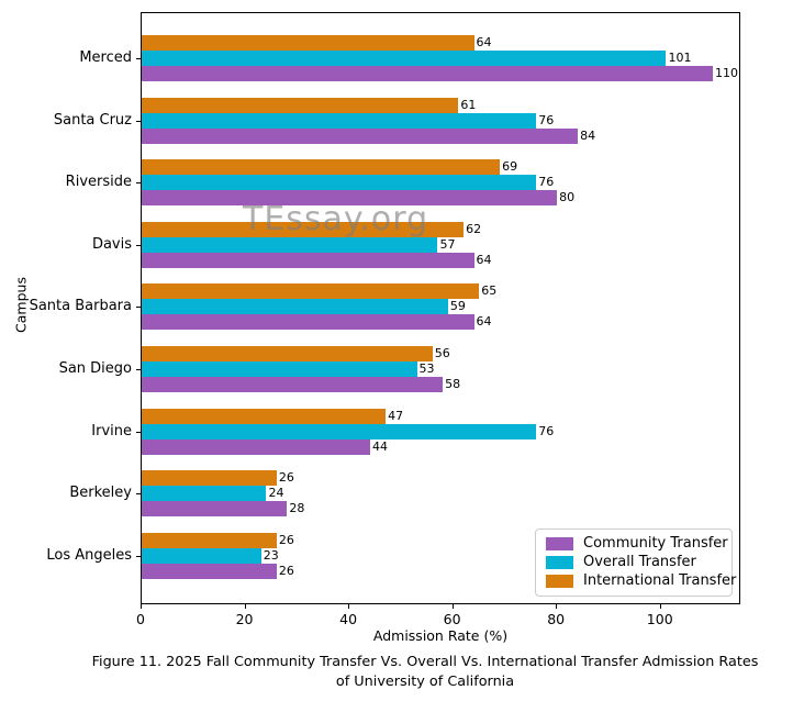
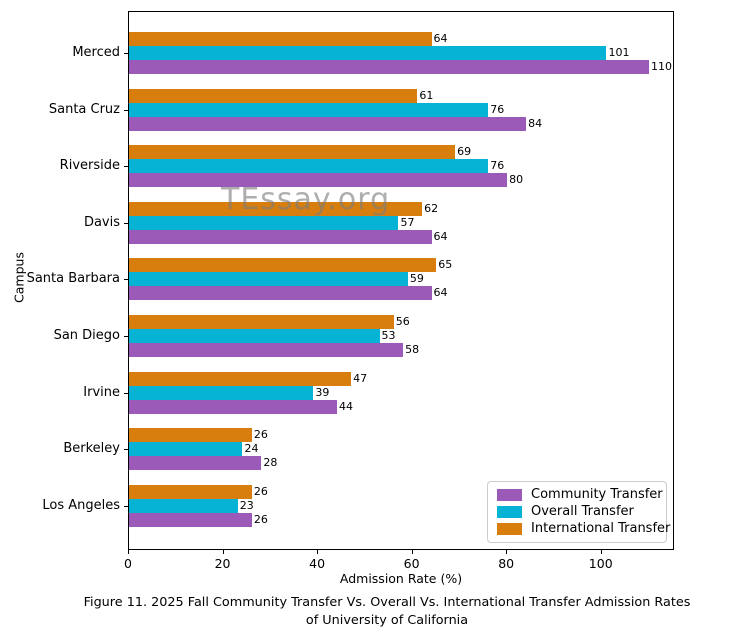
Overall Transfer/Irvine: 76 -> 39
